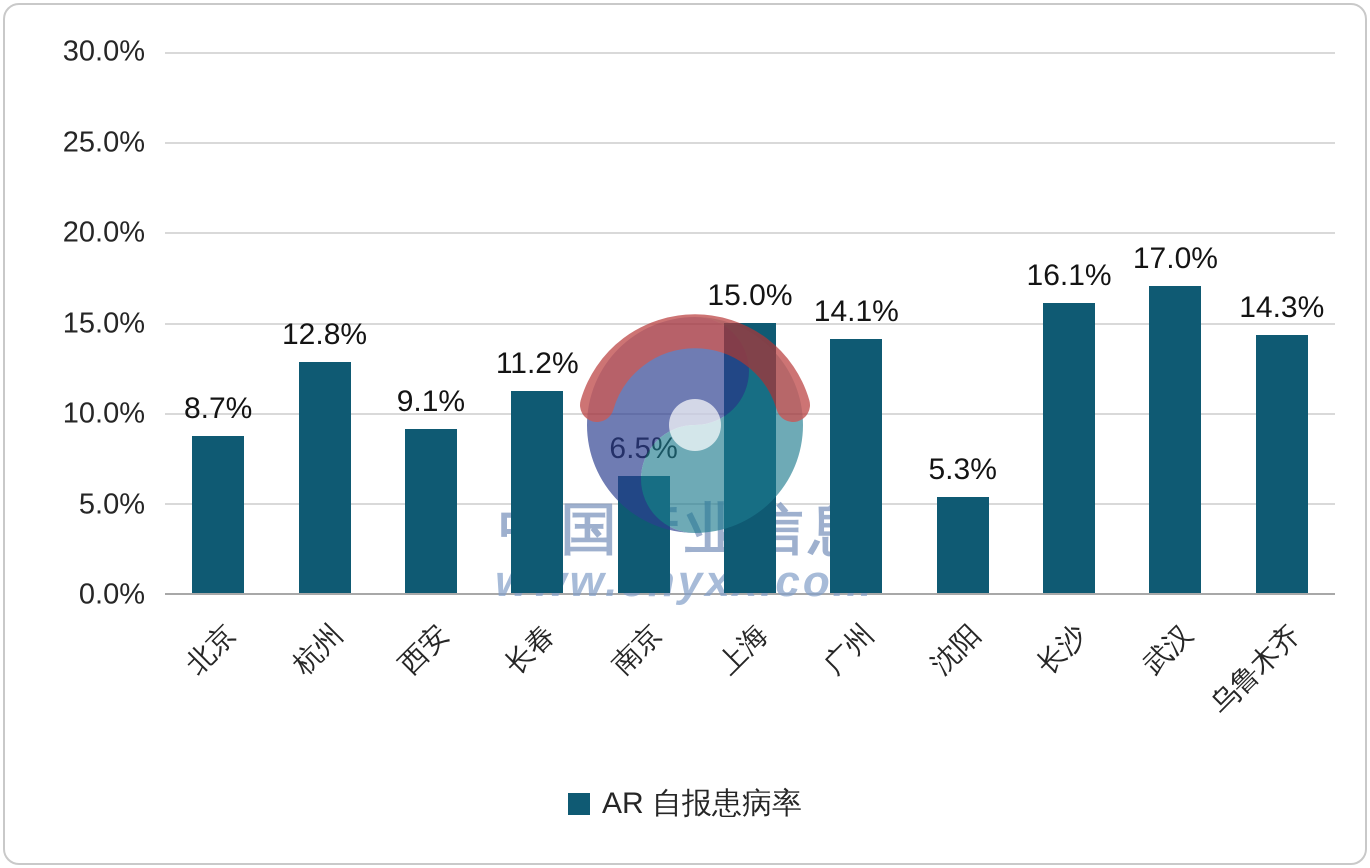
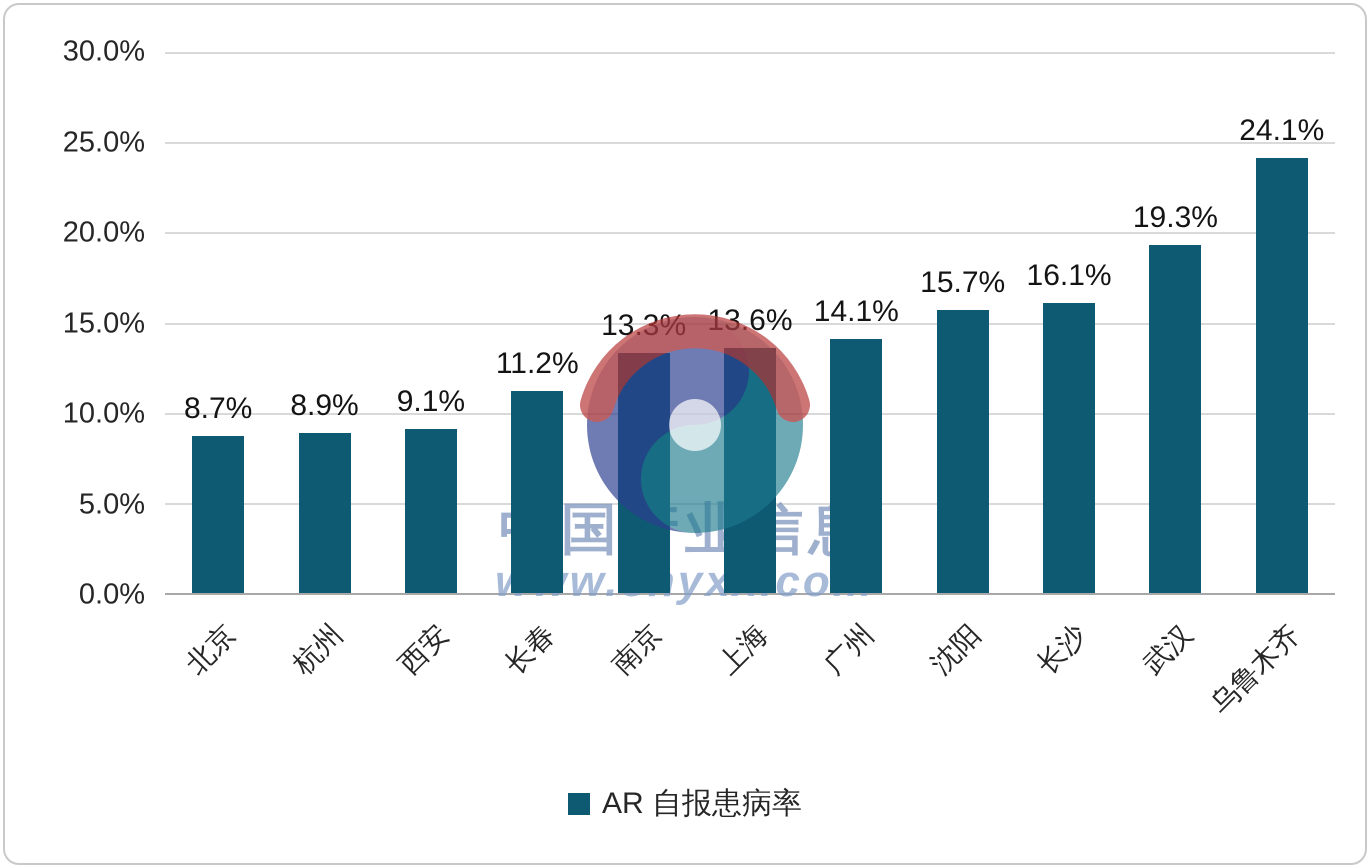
杭州: 12.8% -> 8.9%
南京: 6.5% -> 13.3%
上海: 15.0% -> 13.6%
沈阳: 5.3% -> 15.7%
武汉: 17.0% -> 19.3%
乌鲁木齐: 14.3% -> 24.1%
